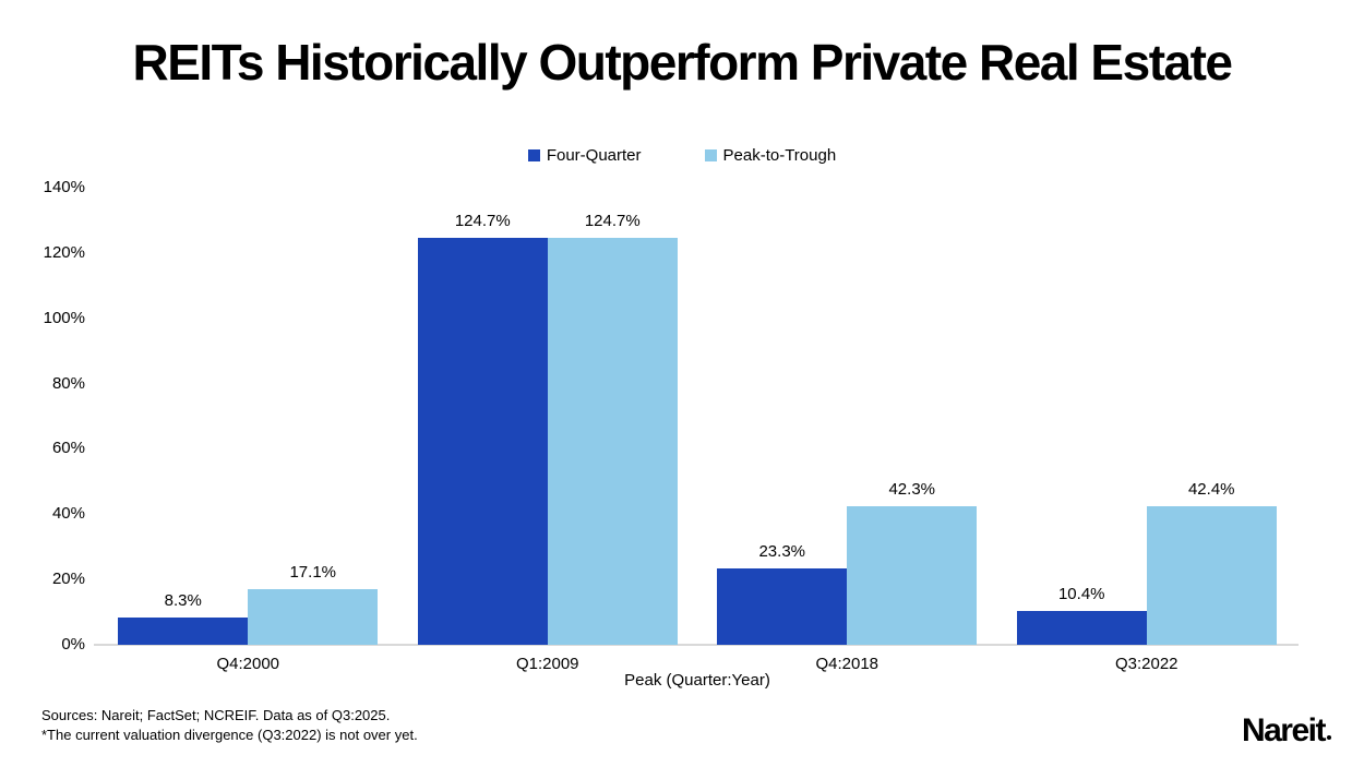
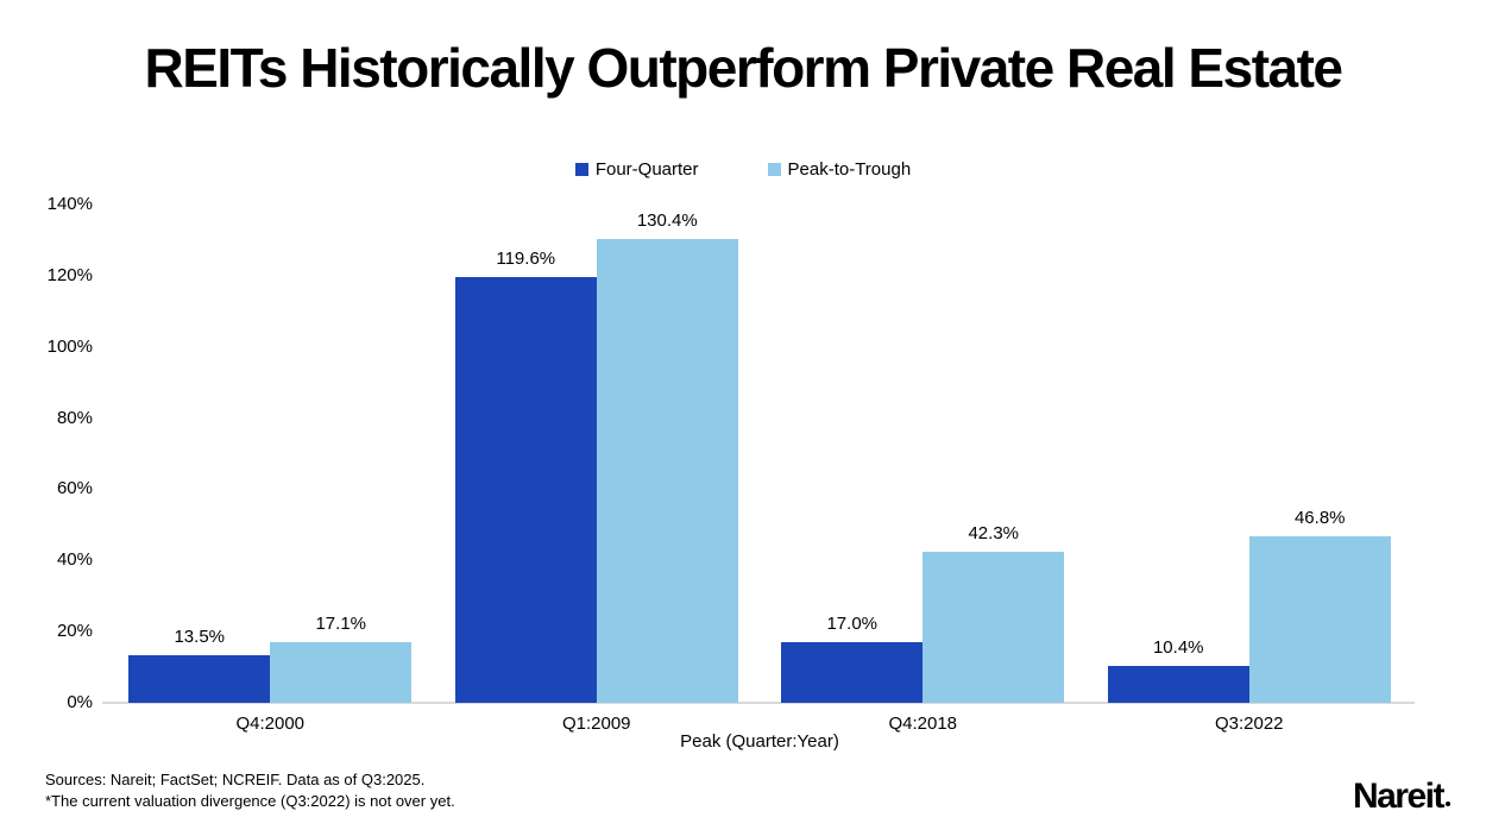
Four-Quarter/Q4:2000: 8.3% -> 13.5%
Four-Quarter/Q1:2009: 124.7% -> 119.6%
Peak-to-Trough/Q1:2009: 124.7% -> 130.4%
Four-Quarter/Q4:2018: 23.3% -> 17.0%
Peak-to-Trough/Q3:2022: 42.4% -> 46.8%
